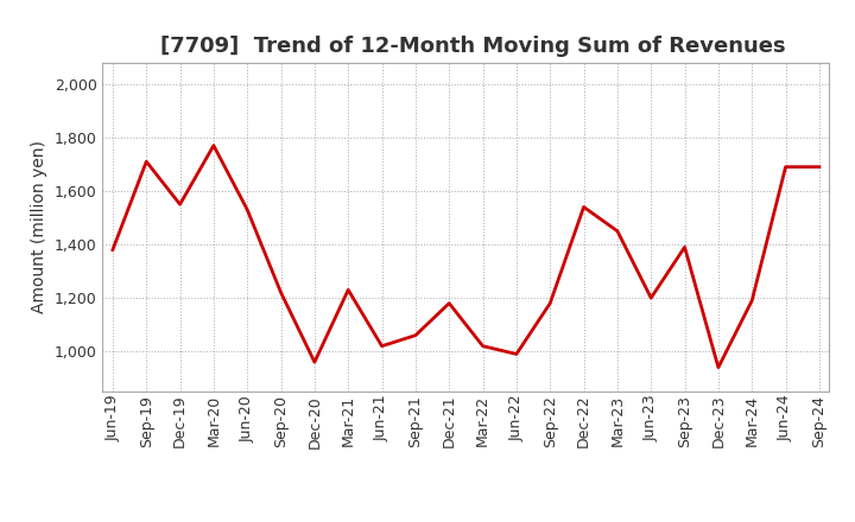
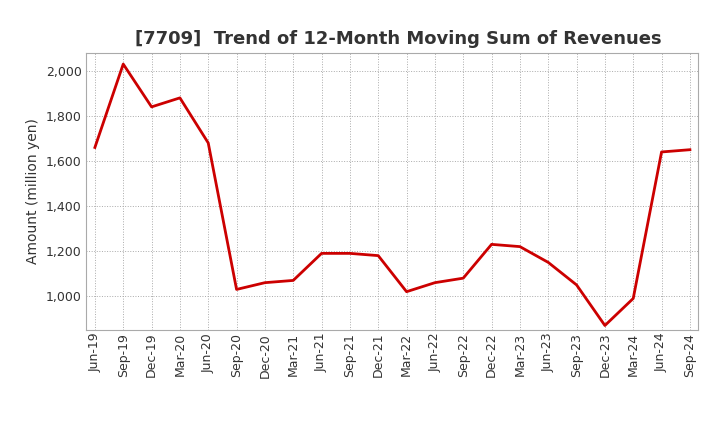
Jun-19: 1,380 -> 1,660
Sep-19: 1,710 -> 2,030
Dec-19: 1,550 -> 1,840
Mar-20: 1,770 -> 1,880
Jun-20: 1,530 -> 1,680
Sep-20: 1,220 -> 1,030
Dec-20: 960 -> 1,060
Mar-21: 1,230 -> 1,070
Jun-21: 1,020 -> 1,190
Sep-21: 1,060 -> 1,190
Jun-22: 990 -> 1,060
Sep-22: 1,180 -> 1,080
Dec-22: 1,540 -> 1,230
Mar-23: 1,450 -> 1,220
Jun-23: 1,200 -> 1,150
Sep-23: 1,390 -> 1,050
Dec-23: 940 -> 870
Mar-24: 1,190 -> 990
Jun-24: 1,690 -> 1,640
Sep-24: 1,690 -> 1,650
